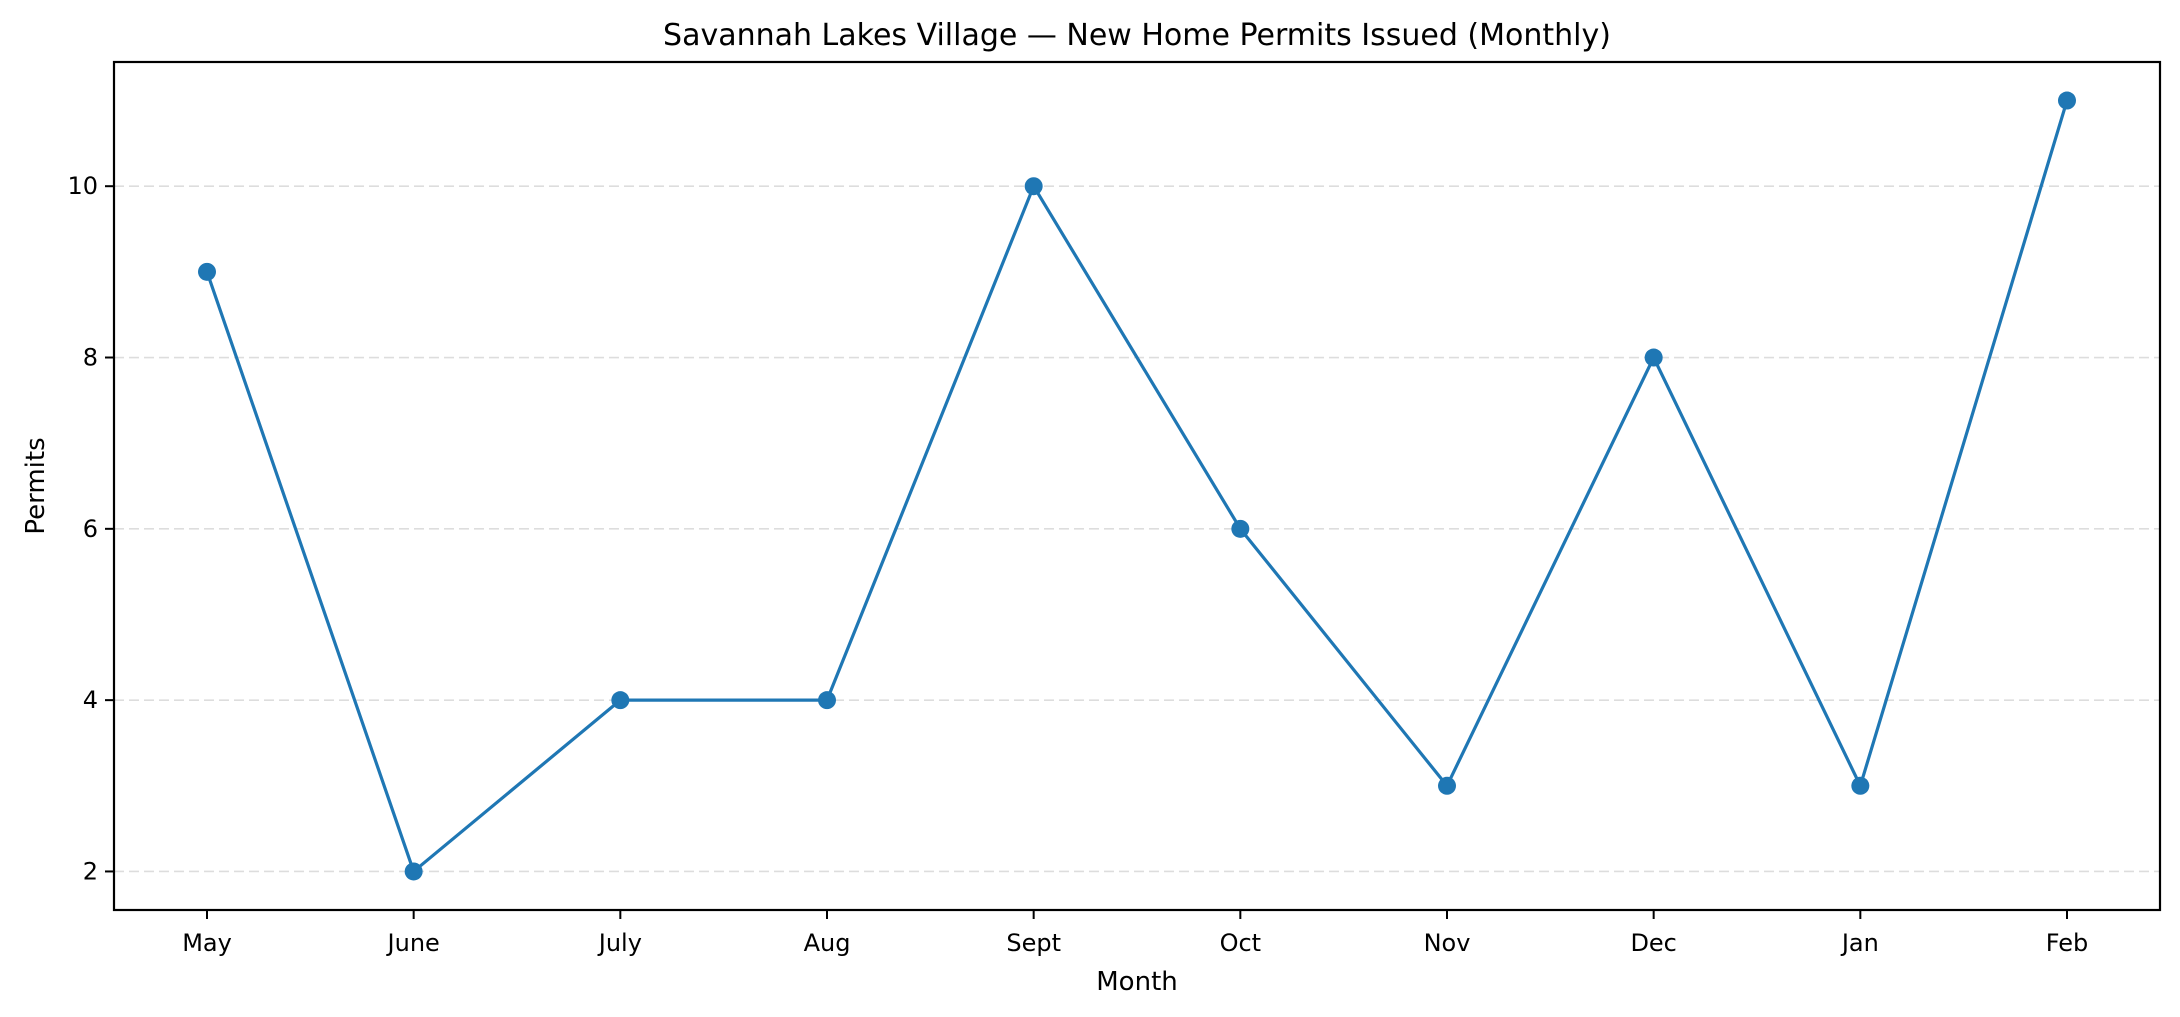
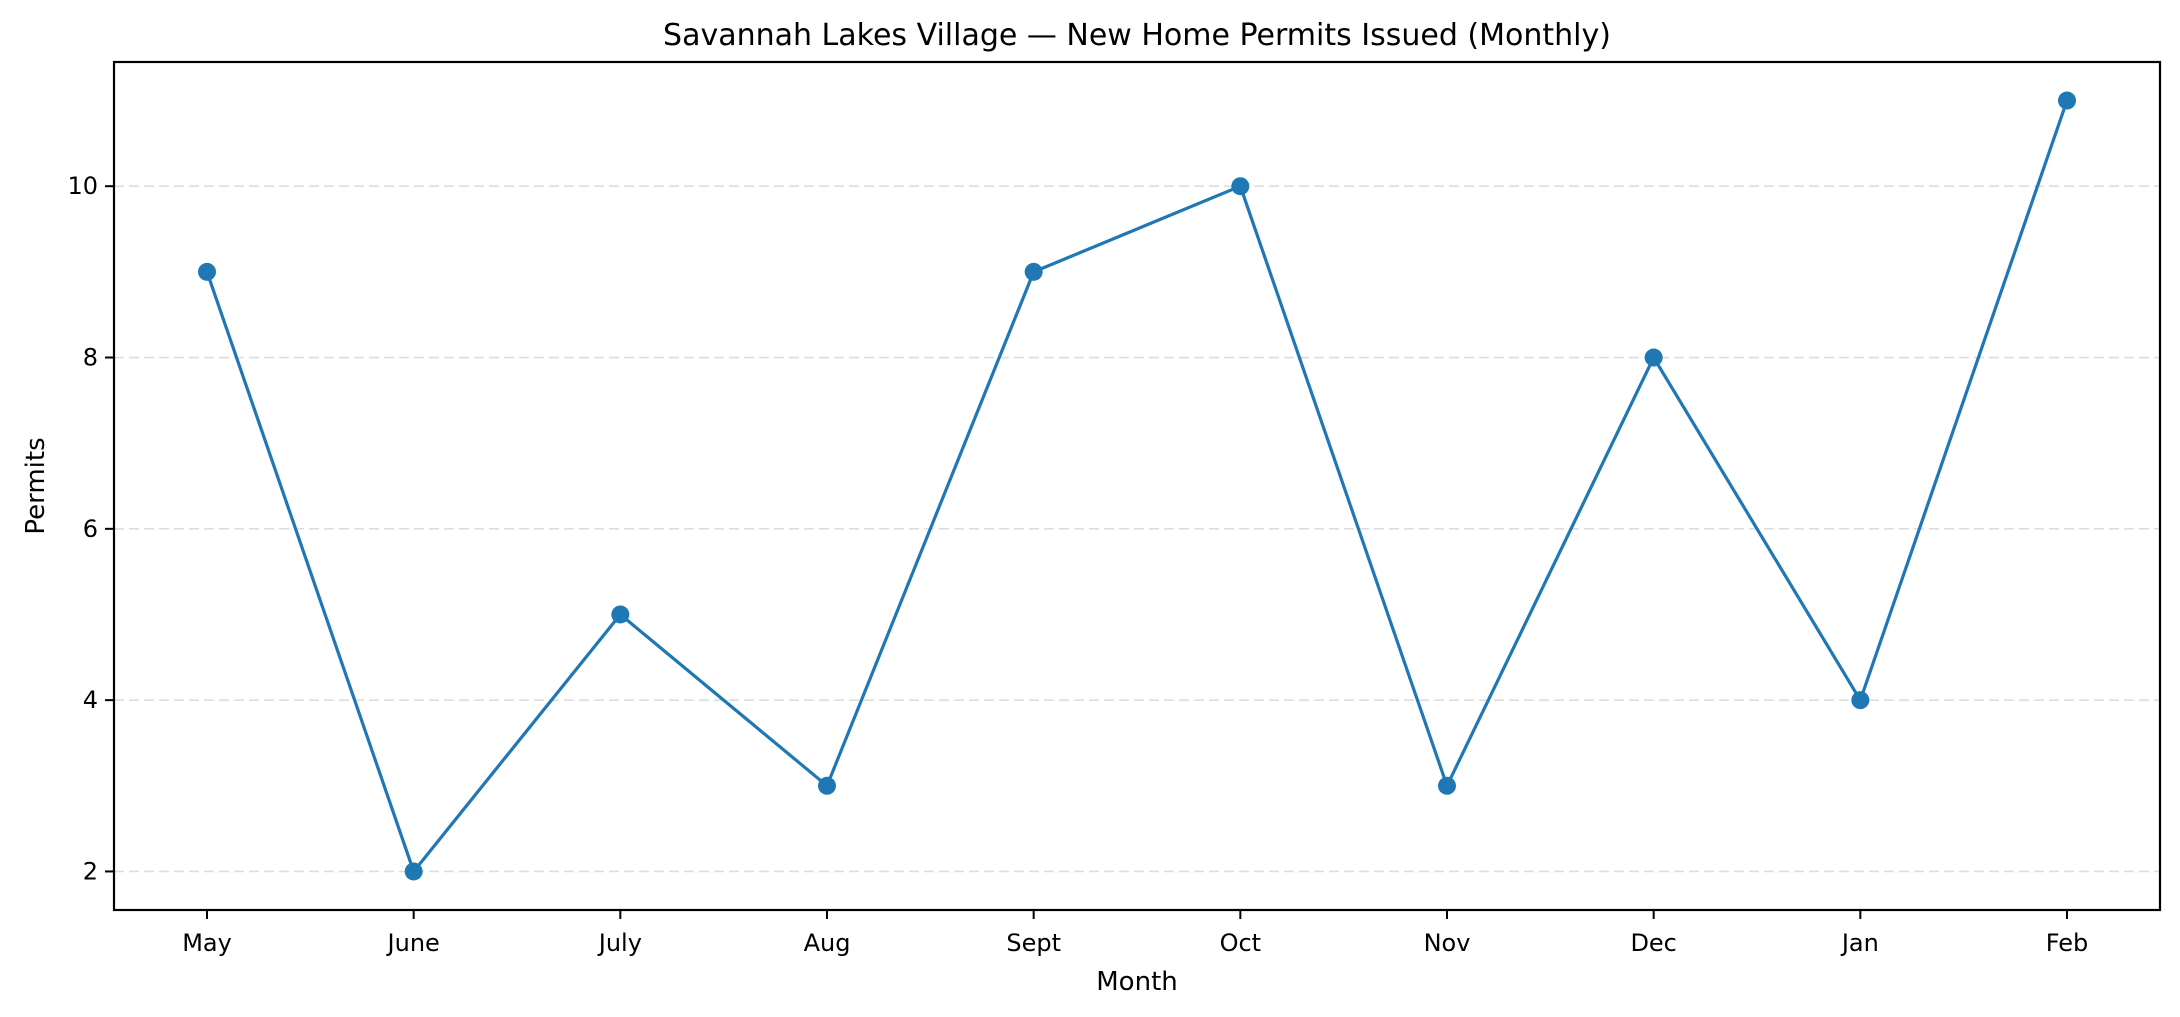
July: 4 -> 5
Aug: 4 -> 3
Sept: 10 -> 9
Oct: 6 -> 10
Jan: 3 -> 4
